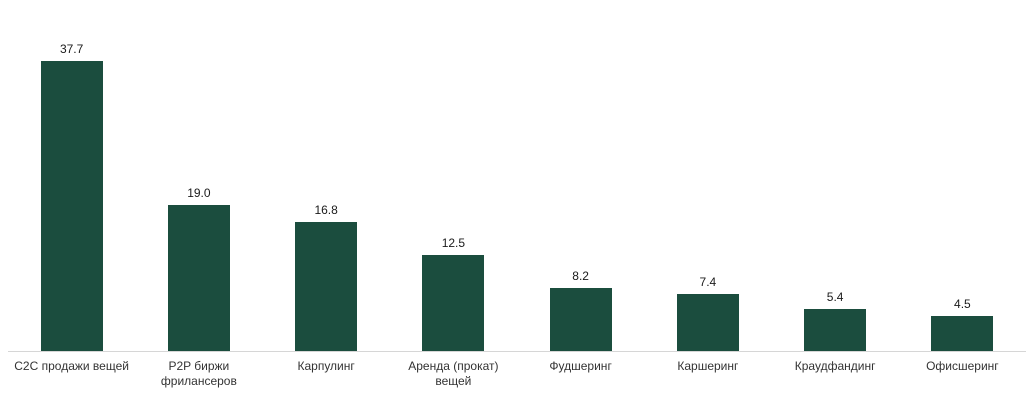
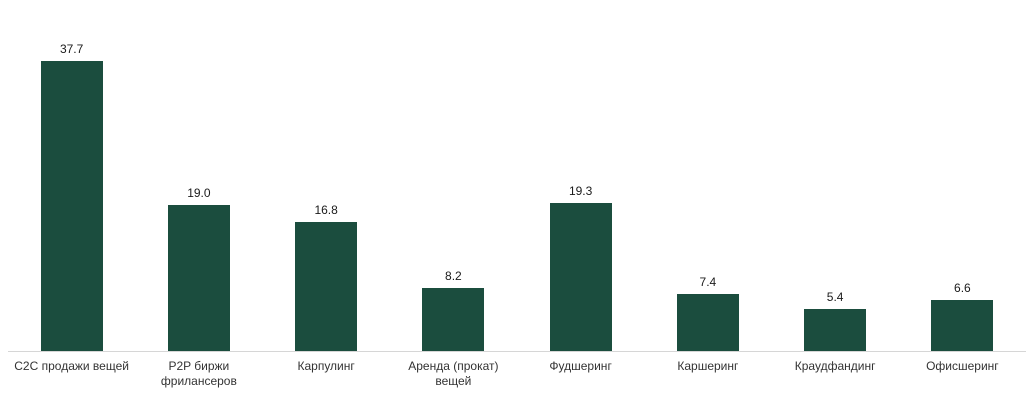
Аренда (прокат) вещей: 12.5 -> 8.2
Фудшеринг: 8.2 -> 19.3
Офисшеринг: 4.5 -> 6.6
